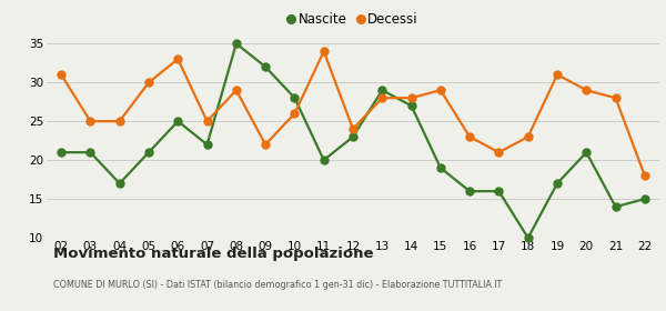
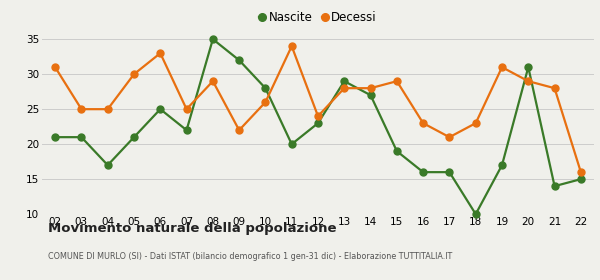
Nascite/20: 21 -> 31
Decessi/22: 18 -> 16
